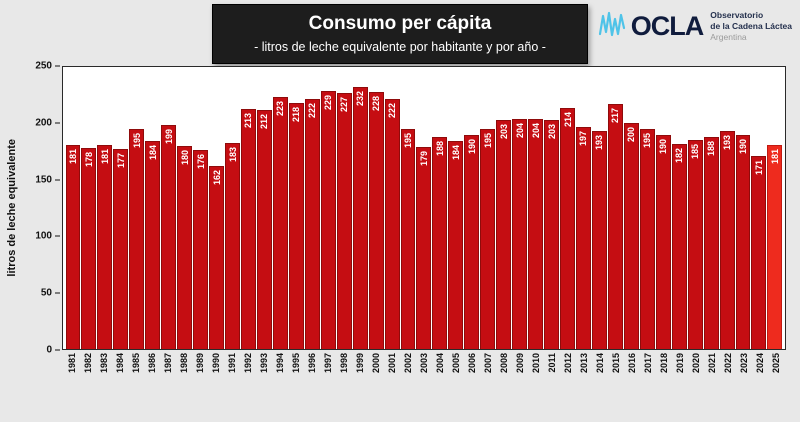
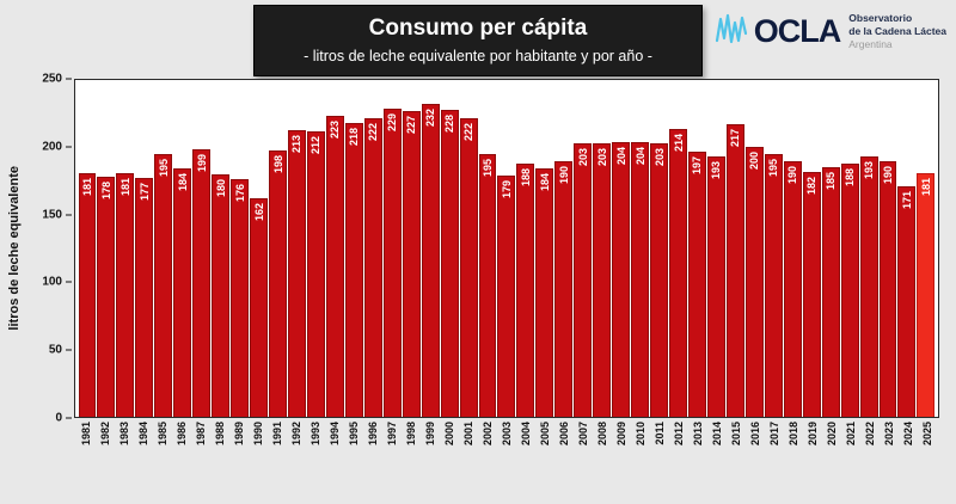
1991: 183 -> 198
2007: 195 -> 203
